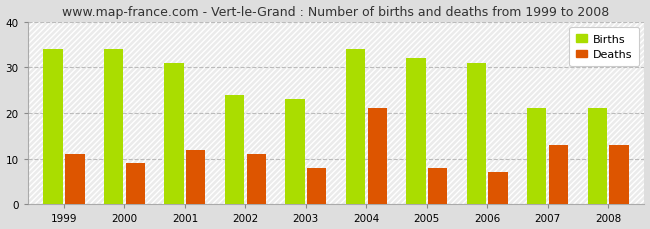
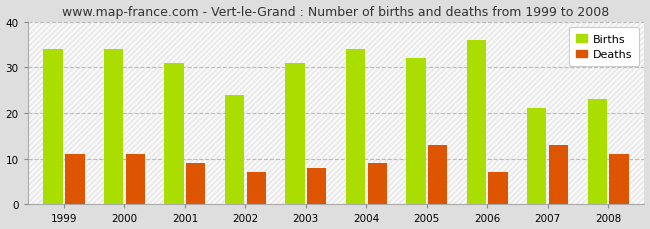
Deaths/2000: 9 -> 11
Deaths/2001: 12 -> 9
Deaths/2002: 11 -> 7
Births/2003: 23 -> 31
Deaths/2004: 21 -> 9
Deaths/2005: 8 -> 13
Births/2006: 31 -> 36
Births/2008: 21 -> 23
Deaths/2008: 13 -> 11
